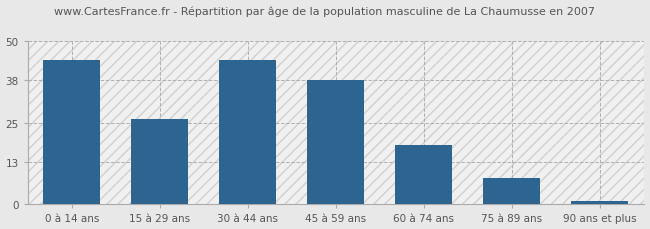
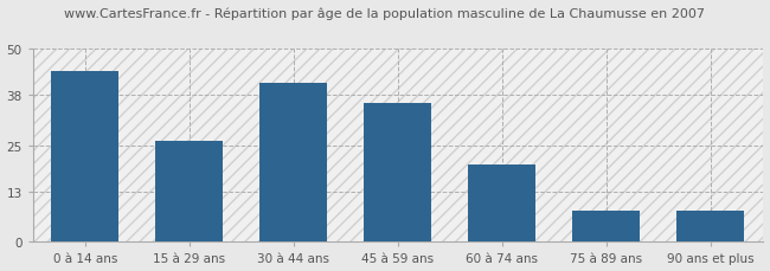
30 à 44 ans: 44 -> 41
45 à 59 ans: 38 -> 36
60 à 74 ans: 18 -> 20
90 ans et plus: 1 -> 8
